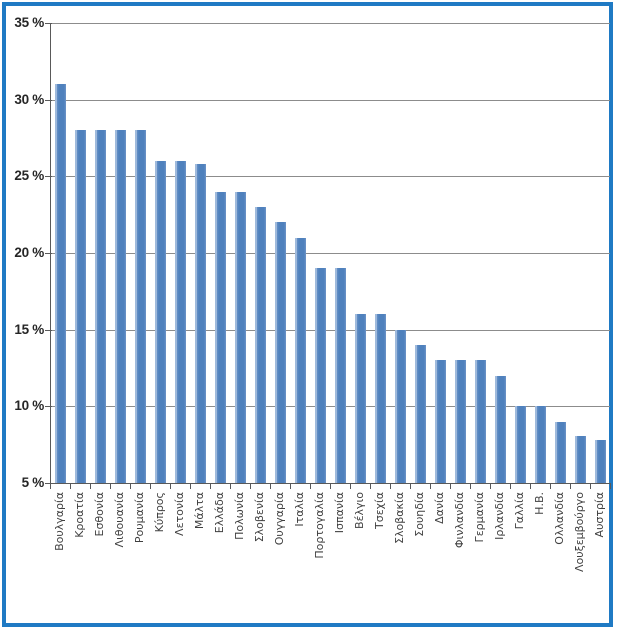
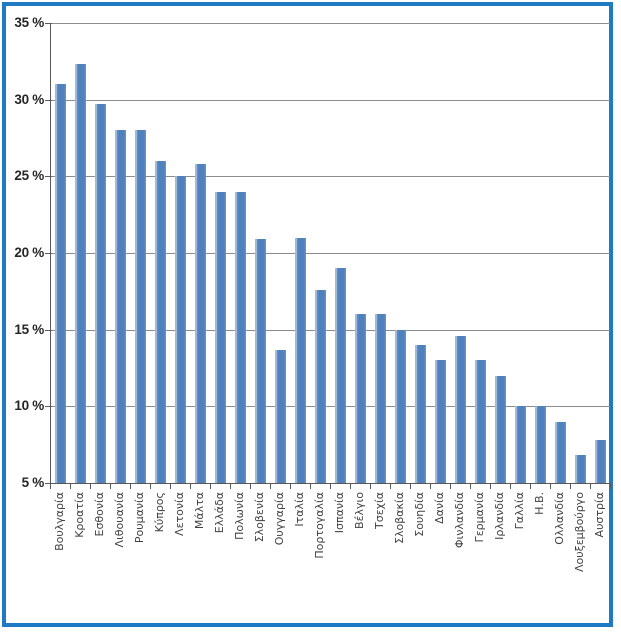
Κροατία: 28.0% -> 32.3%
Εσθονία: 28.0% -> 29.7%
Λετονία: 26.0% -> 25.0%
Σλοβενία: 23.0% -> 20.9%
Ουγγαρία: 22.0% -> 13.7%
Πορτογαλία: 19.0% -> 17.6%
Φινλανδία: 13.0% -> 14.6%
Λουξεμβούργο: 8.1% -> 6.8%
